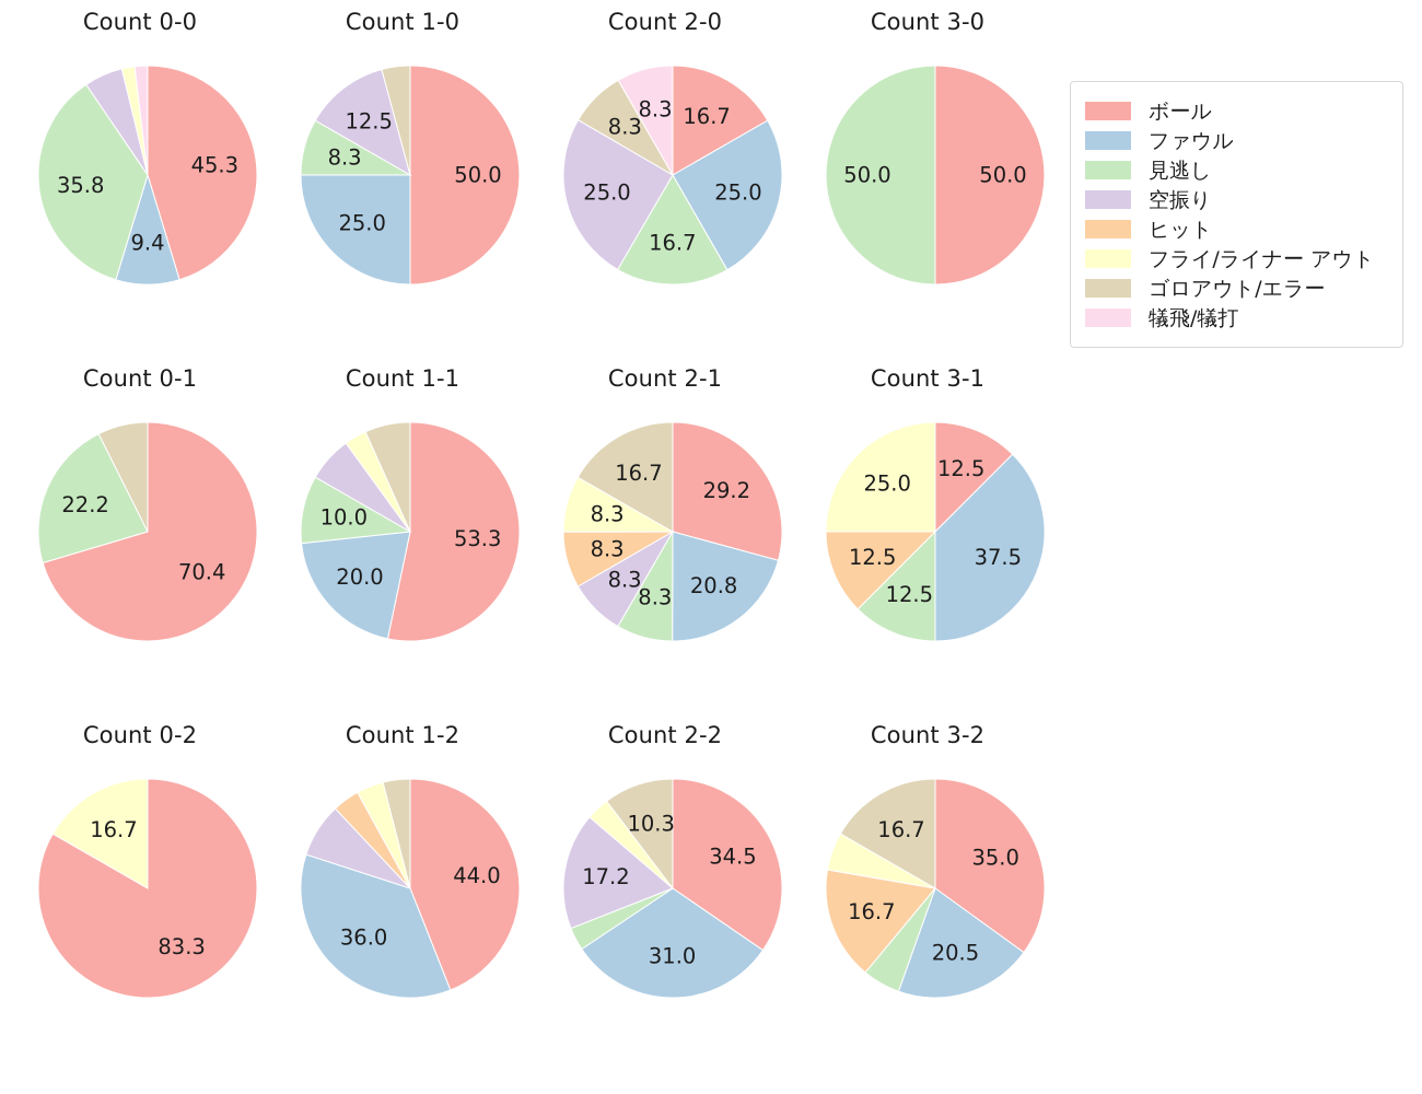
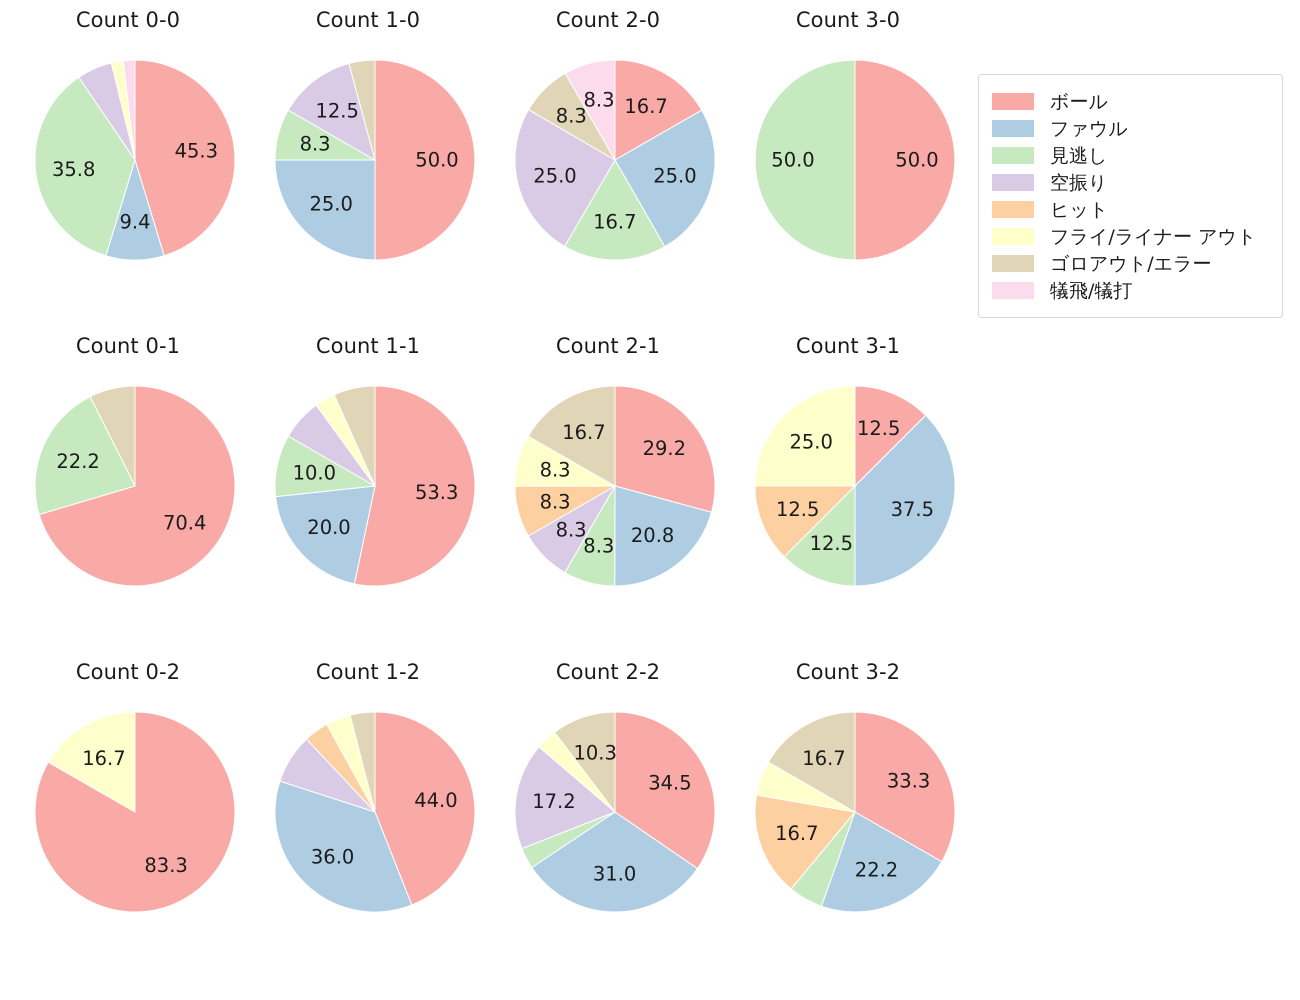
Count 3-2/ボール: 35.0 -> 33.3
Count 3-2/ファウル: 20.5 -> 22.2
